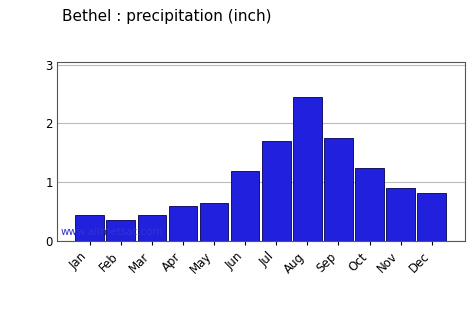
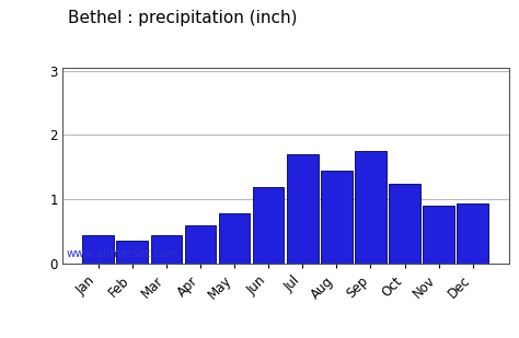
May: 0.65 -> 0.78
Aug: 2.45 -> 1.44
Dec: 0.82 -> 0.94
